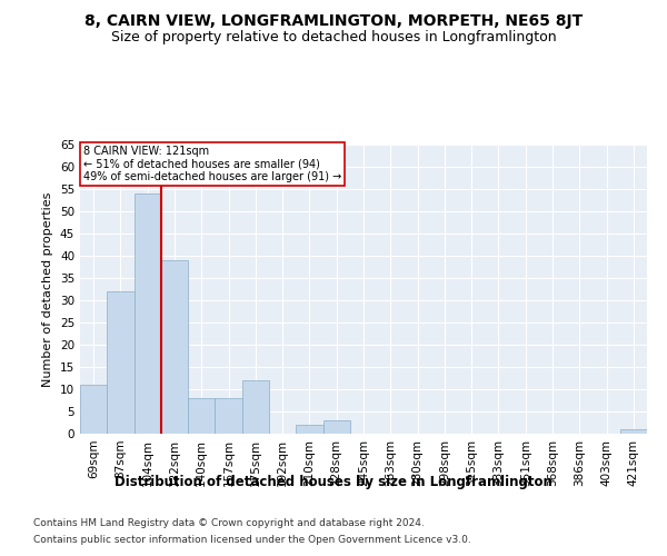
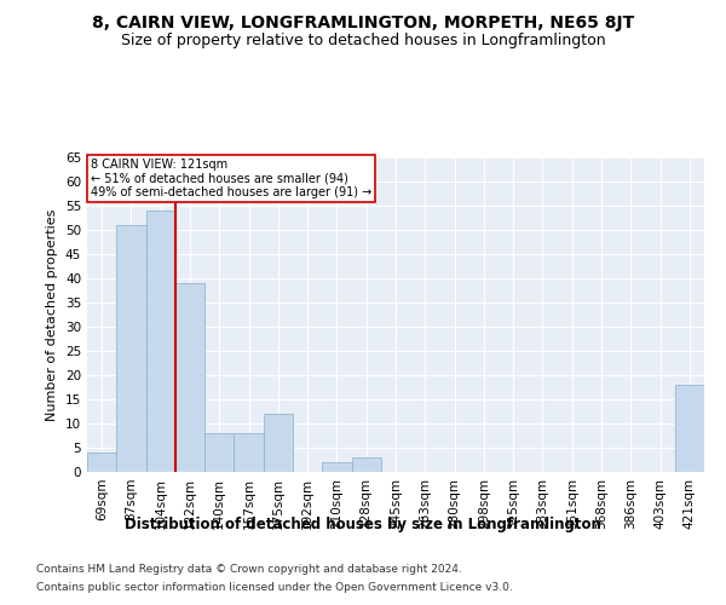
69sqm: 11 -> 4
87sqm: 32 -> 51
421sqm: 1 -> 18
